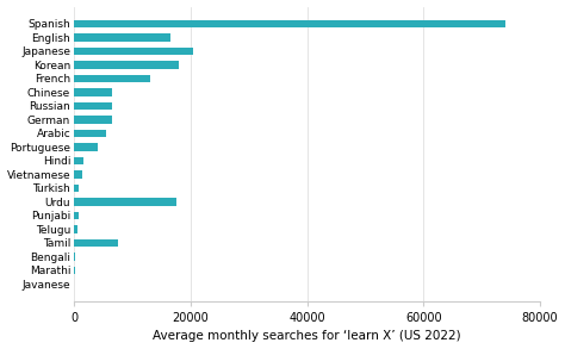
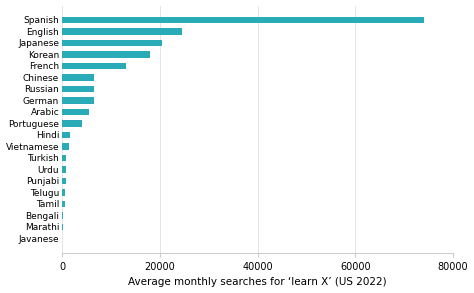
English: 16500 -> 24500
Urdu: 17500 -> 900
Tamil: 7500 -> 600
